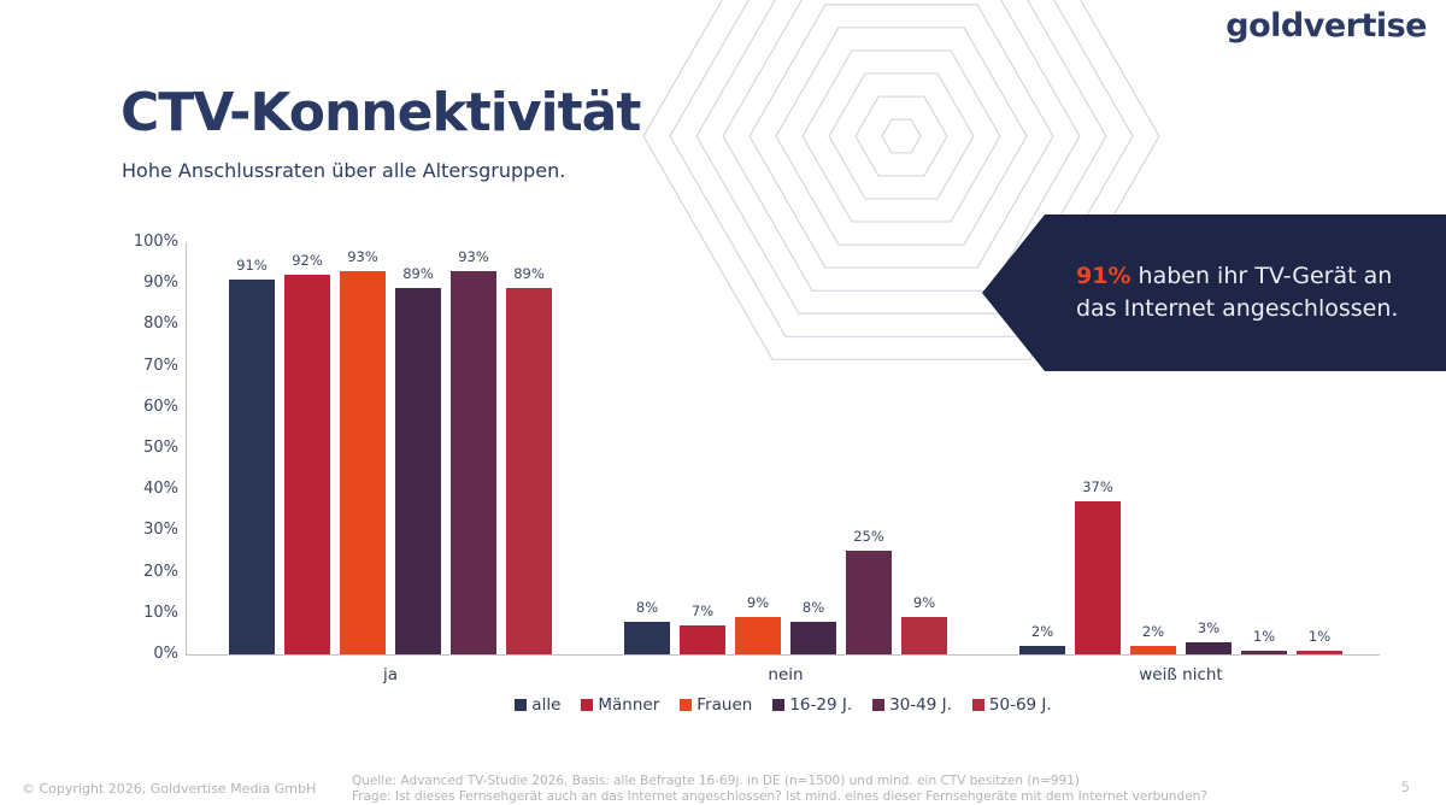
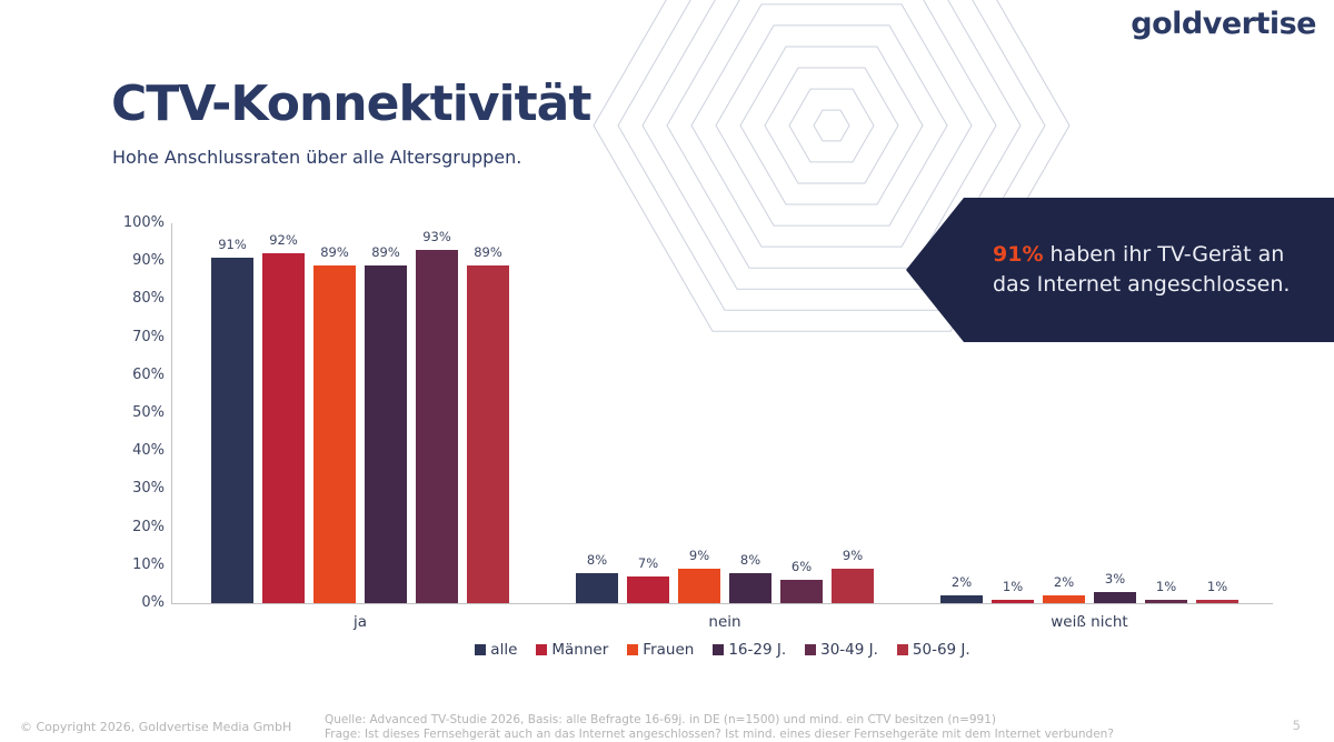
Frauen/ja: 93% -> 89%
30-49 J./nein: 25% -> 6%
Männer/weiß nicht: 37% -> 1%
